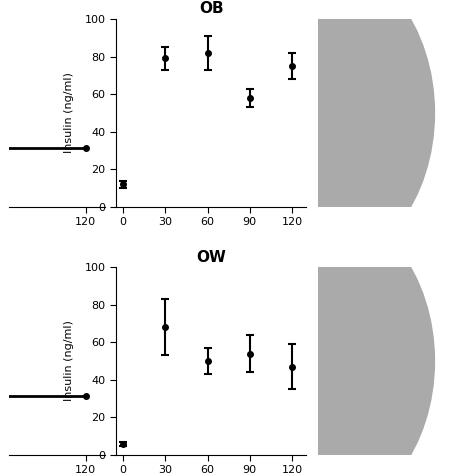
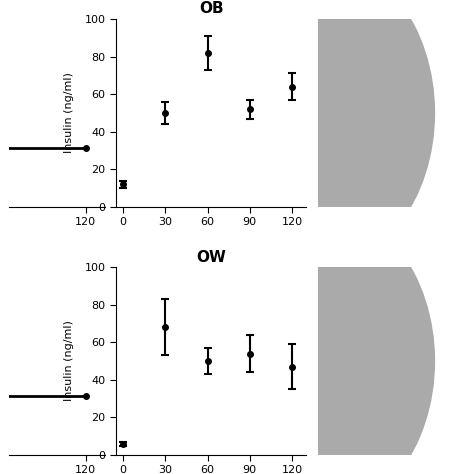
OB/30: 79 -> 50
OB/90: 58 -> 52
OB/120: 75 -> 64
